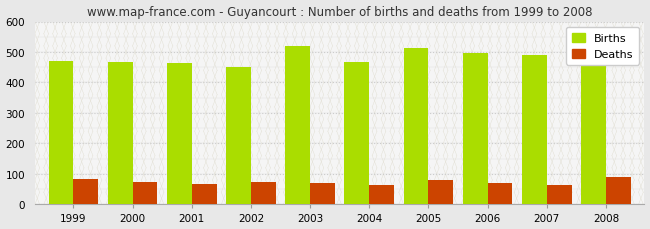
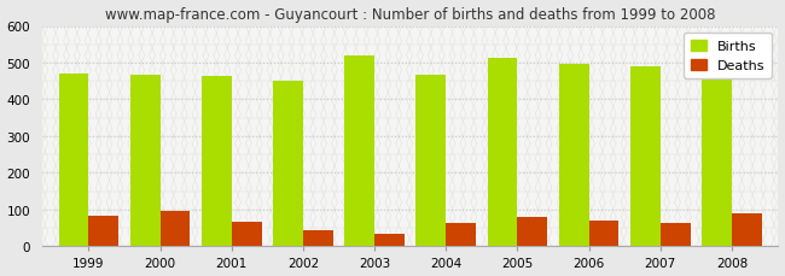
Deaths/2000: 73 -> 95
Deaths/2002: 72 -> 45
Deaths/2003: 71 -> 35
